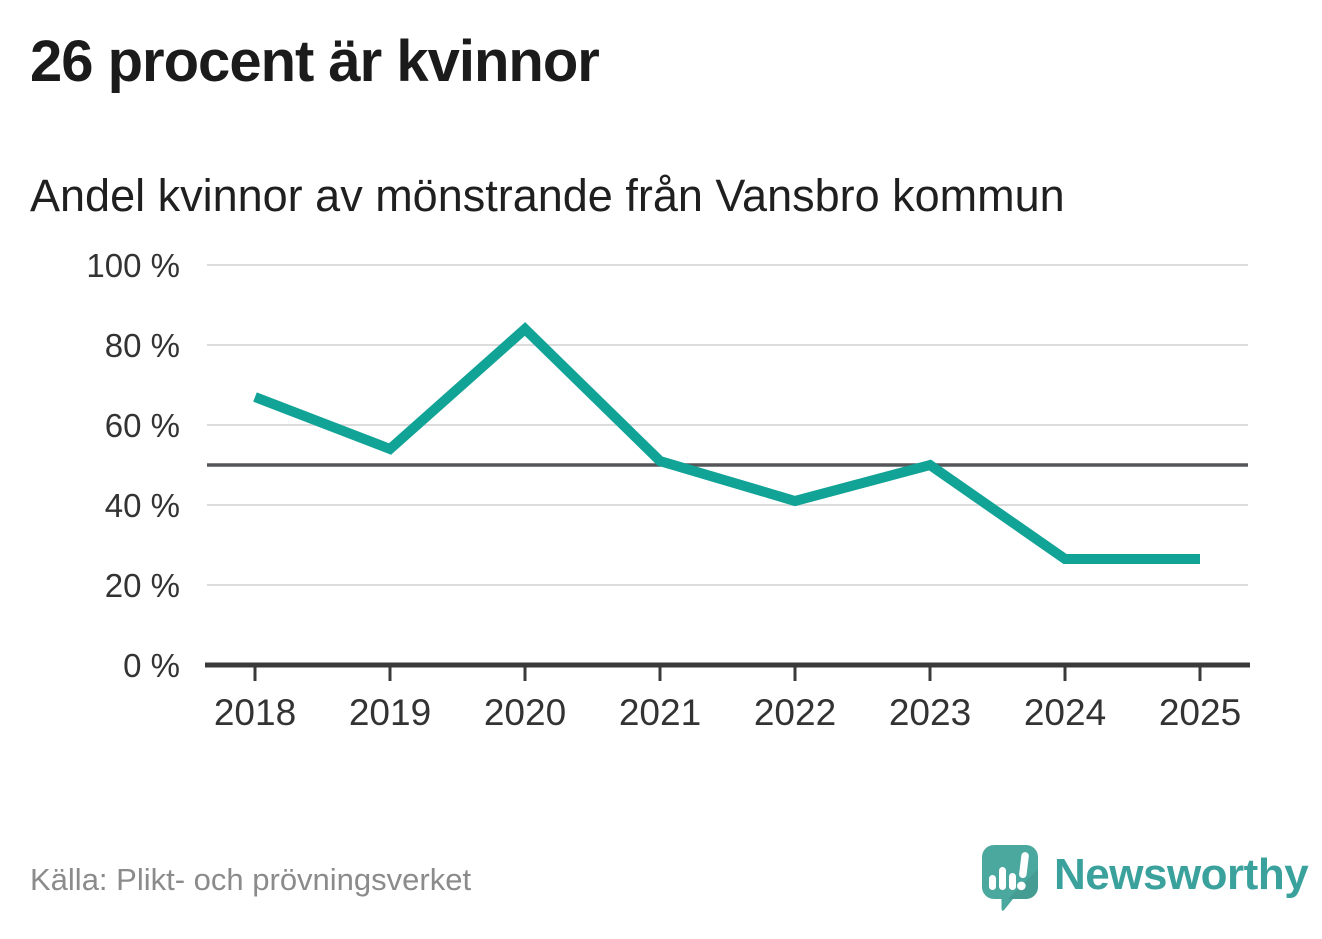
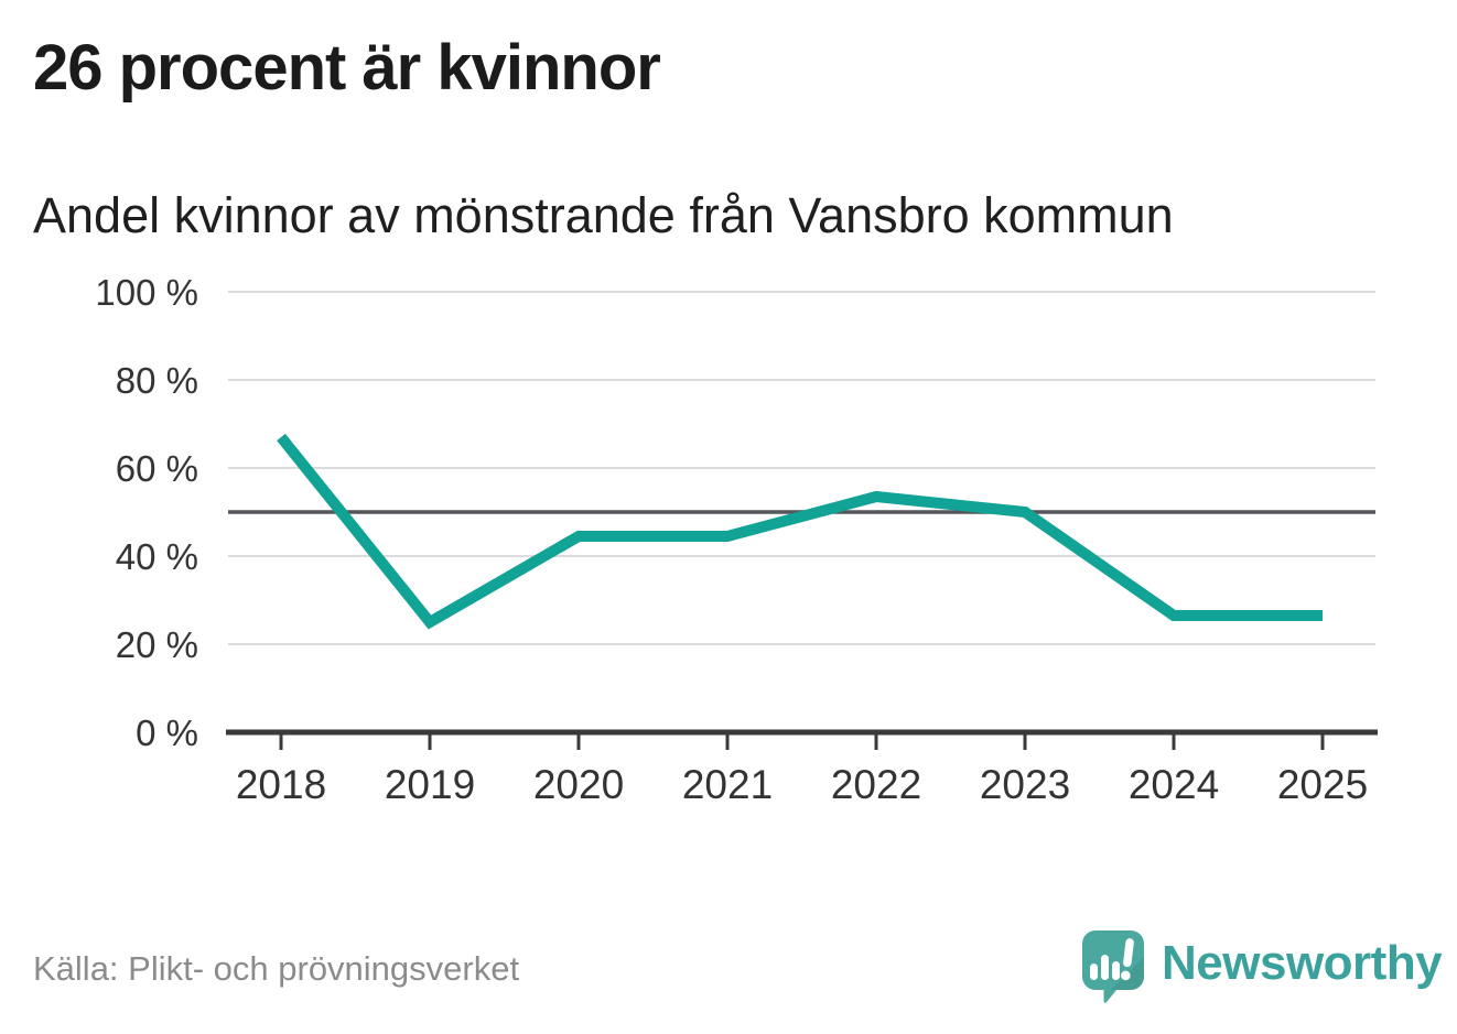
2019: 54% -> 25%
2020: 84% -> 44%
2021: 51% -> 44%
2022: 41% -> 54%
